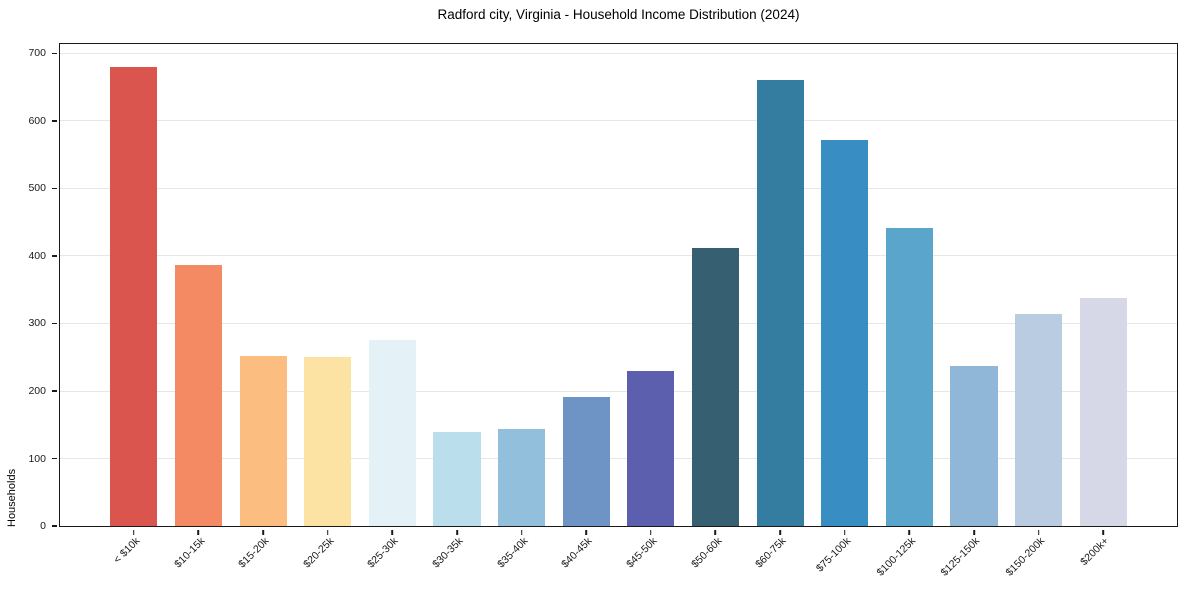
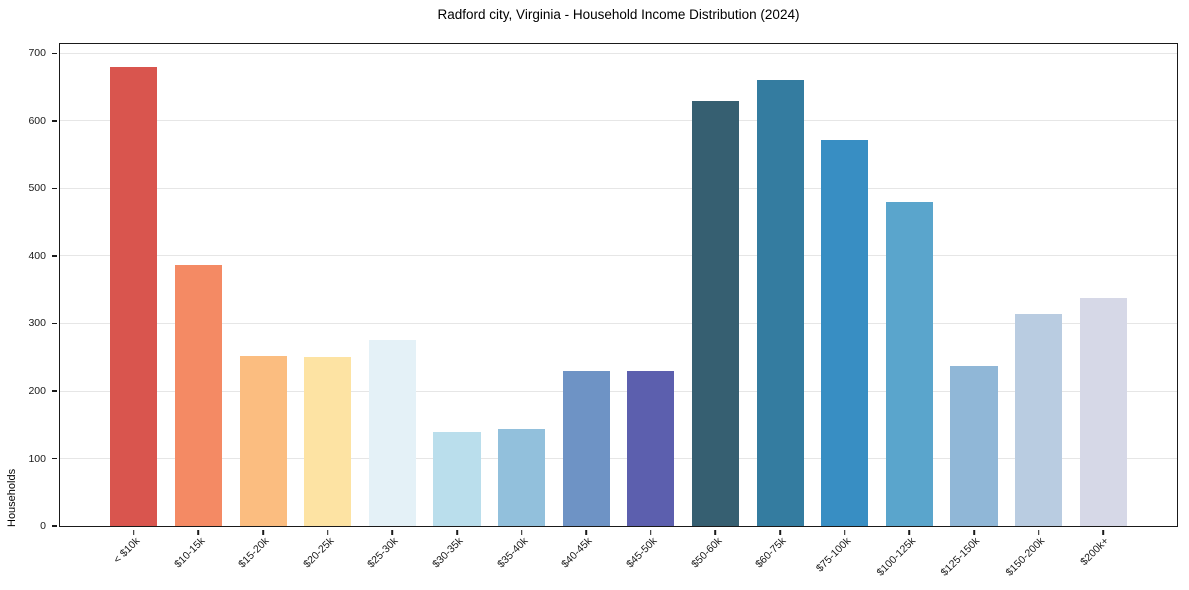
$40-45k: 190 -> 230
$50-60k: 410 -> 630
$100-125k: 440 -> 480
